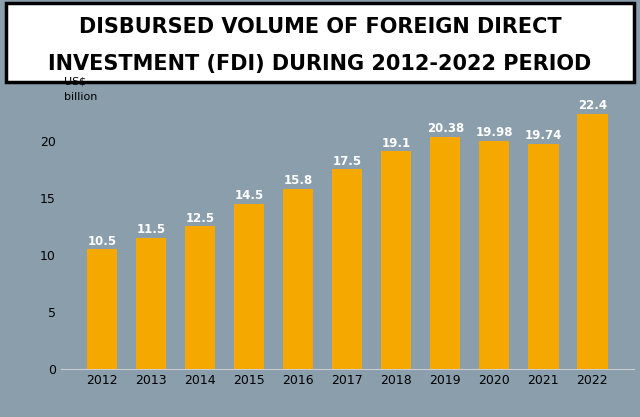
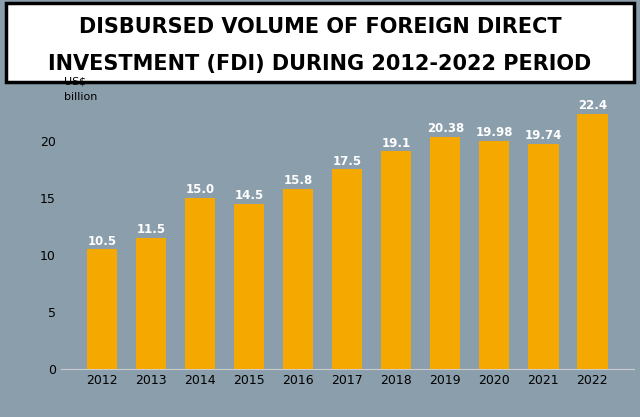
2014: 12.5 -> 15.0
